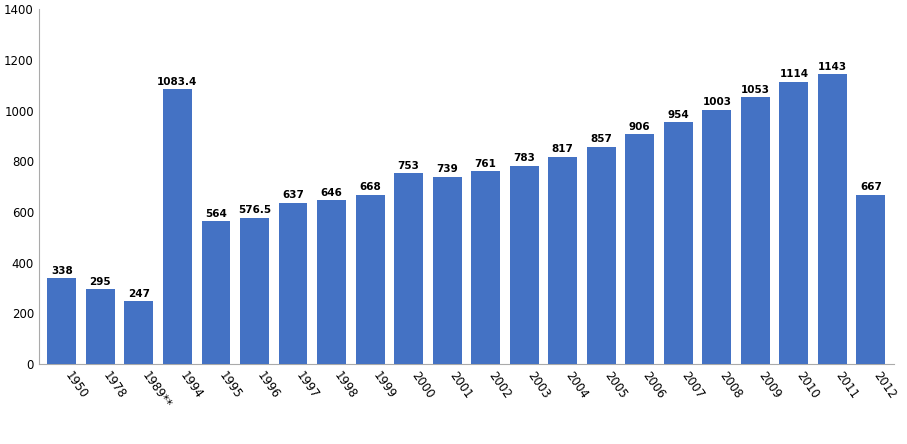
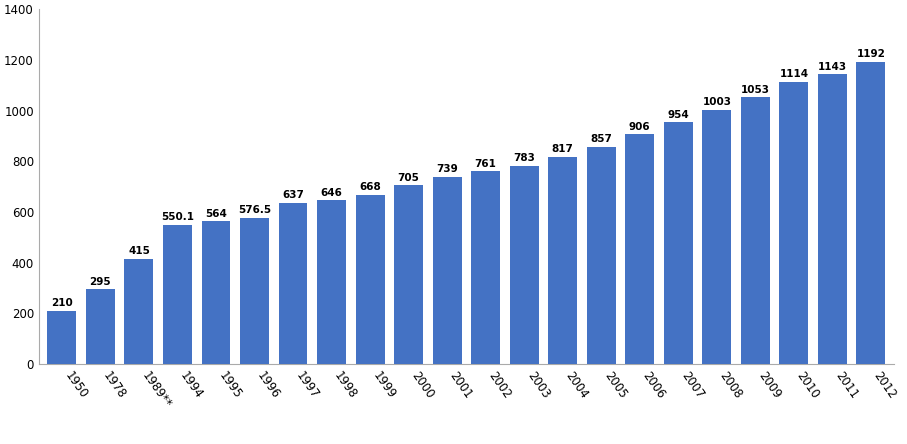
1950: 338 -> 210
1989**: 247 -> 415
1994: 1083.4 -> 550.1
2000: 753 -> 705
2012: 667 -> 1192
